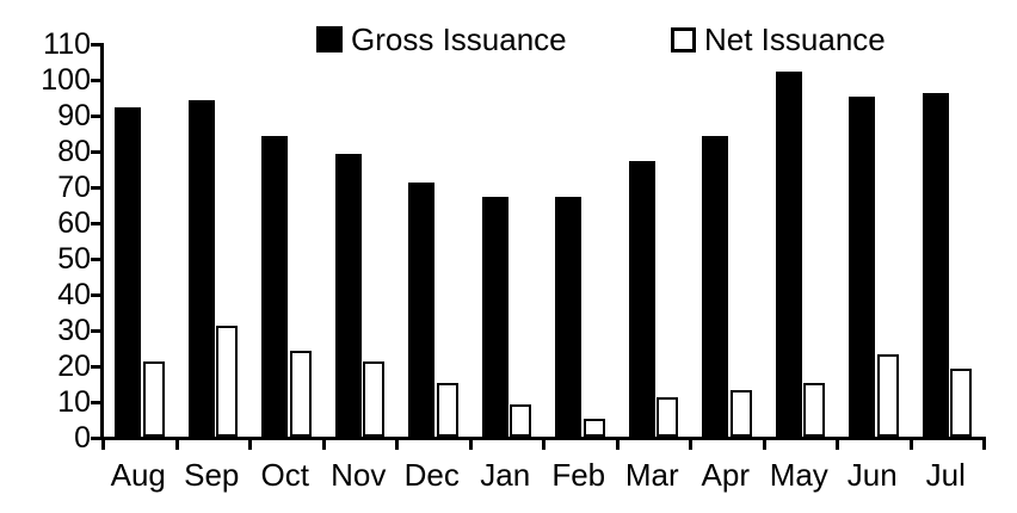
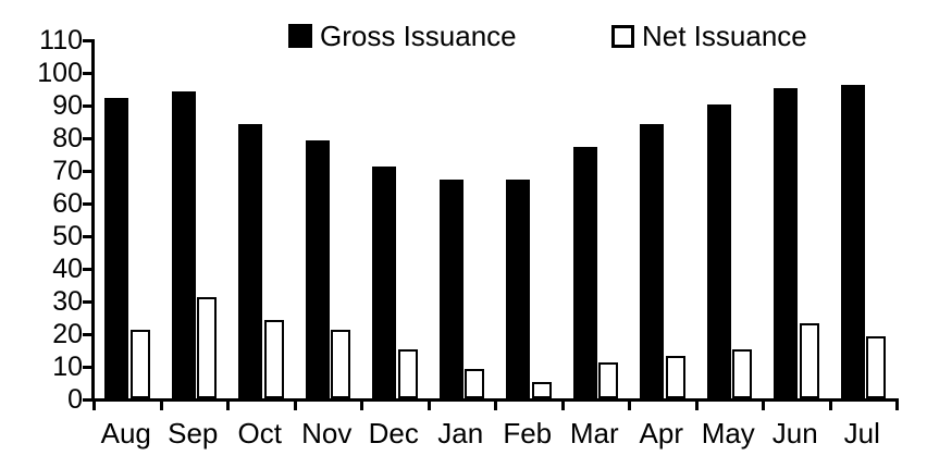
Gross Issuance/May: 102 -> 90
